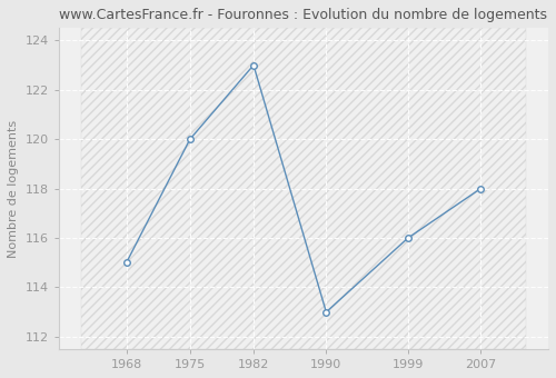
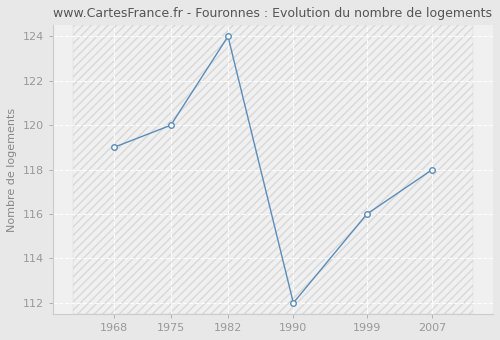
1968: 115 -> 119
1982: 123 -> 124
1990: 113 -> 112
